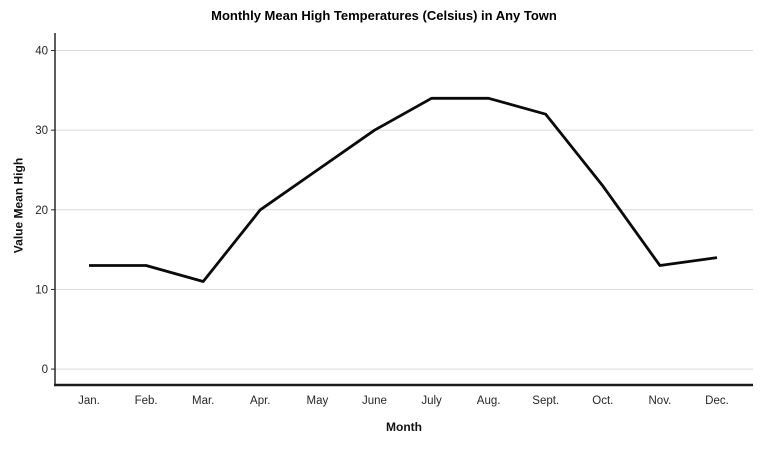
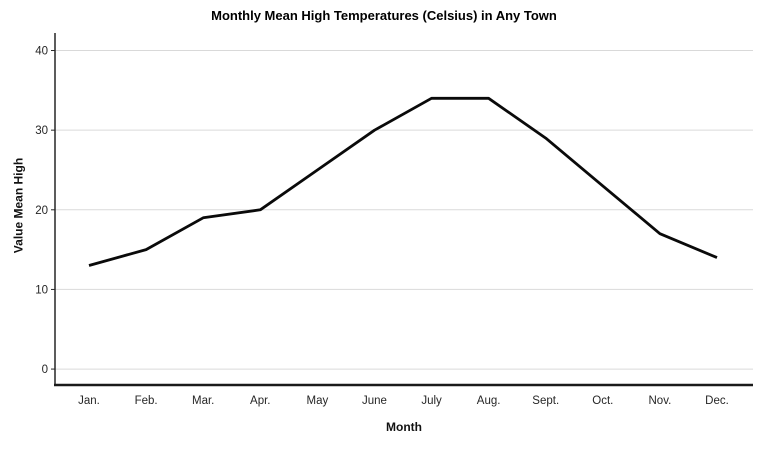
Feb.: 13 -> 15
Mar.: 11 -> 19
Sept.: 32 -> 29
Nov.: 13 -> 17
